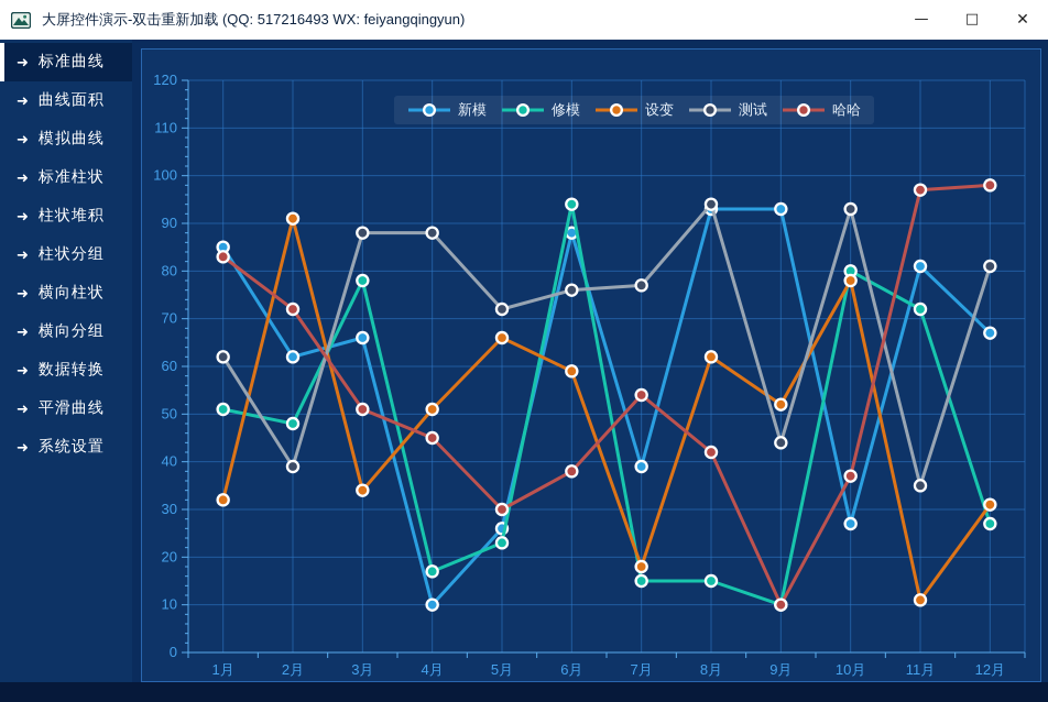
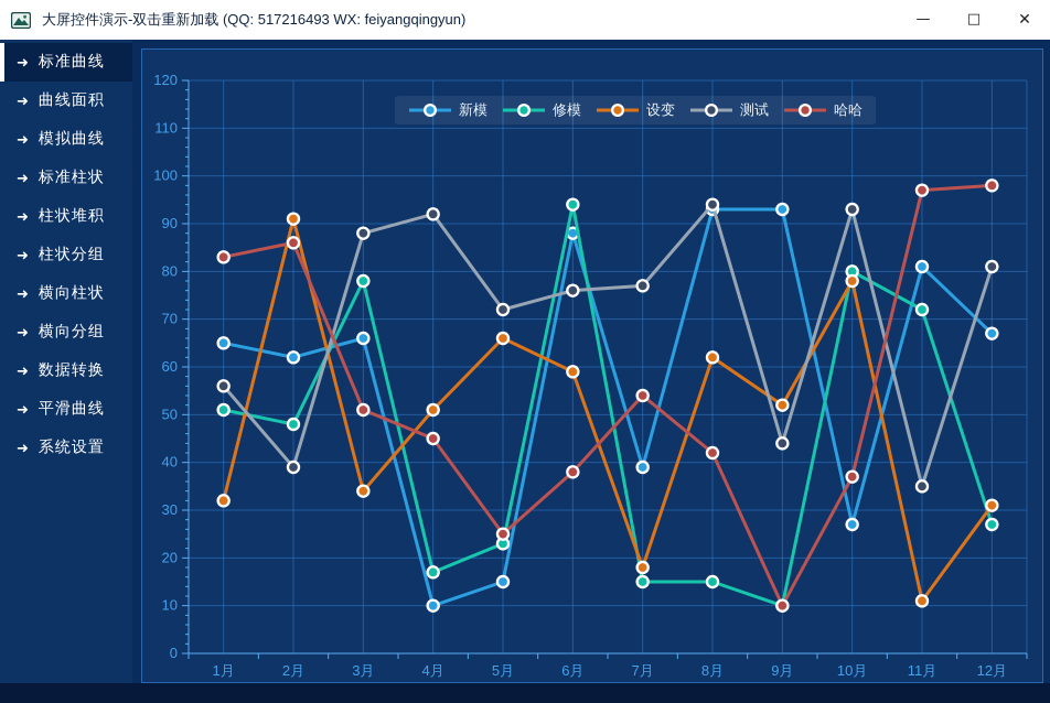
新模/1月: 85 -> 65
测试/1月: 62 -> 56
哈哈/2月: 72 -> 86
测试/4月: 88 -> 92
新模/5月: 26 -> 15
哈哈/5月: 30 -> 25
